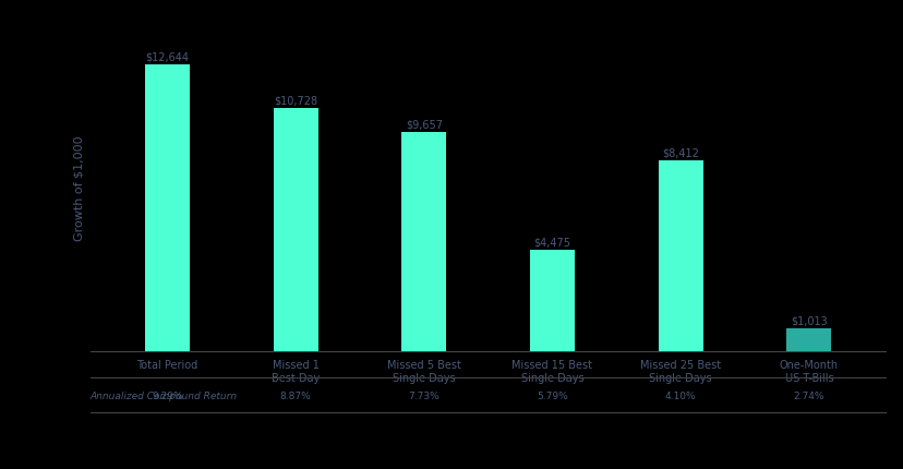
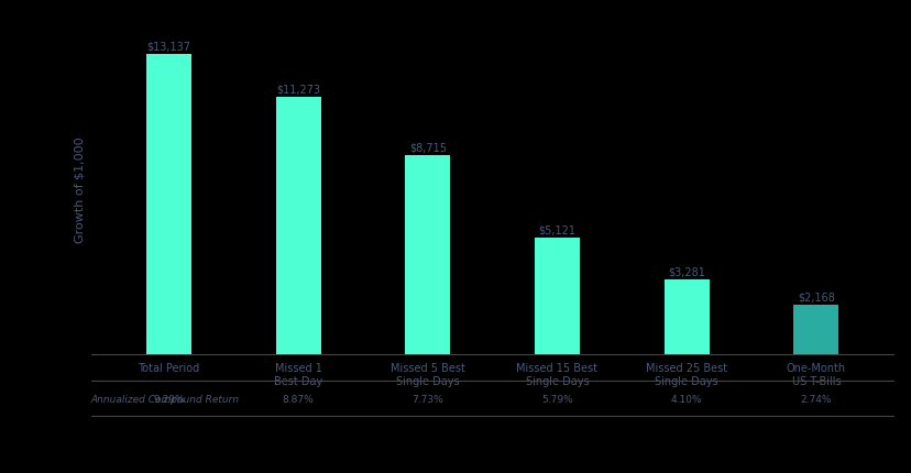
Total Period: $12,644 -> $13,137
Missed 1 Best Day: $10,728 -> $11,273
Missed 5 Best Single Days: $9,657 -> $8,715
Missed 15 Best Single Days: $4,475 -> $5,121
Missed 25 Best Single Days: $8,412 -> $3,281
One-Month US T-Bills: $1,013 -> $2,168
